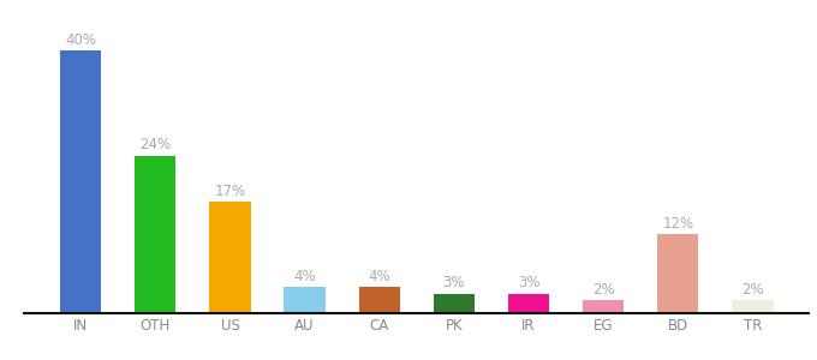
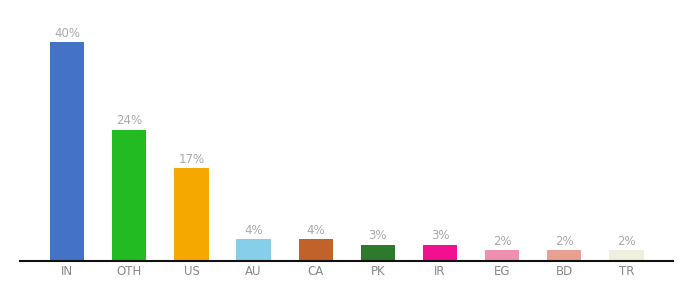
BD: 12% -> 2%
